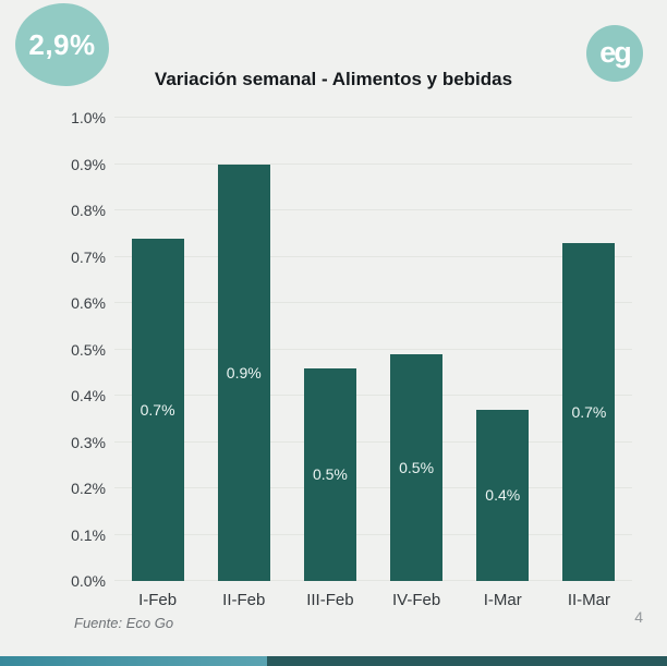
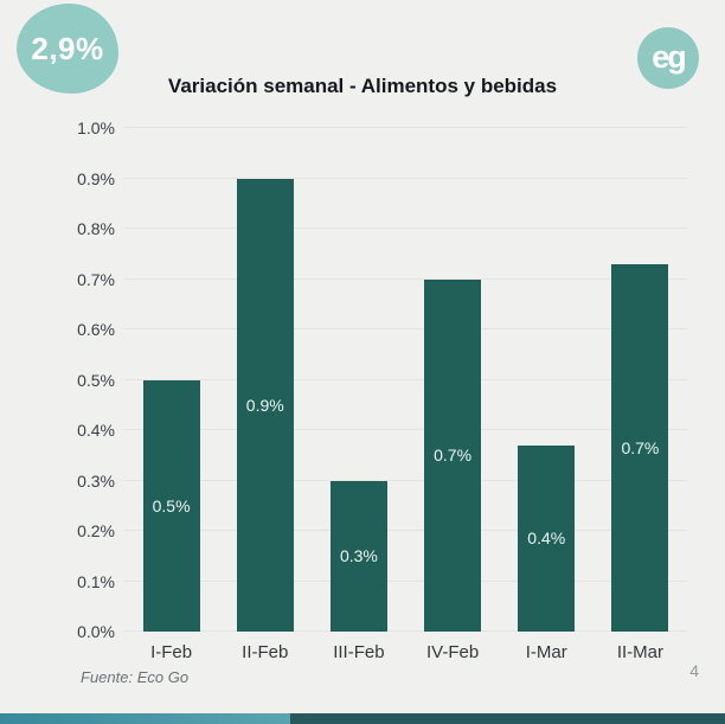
I-Feb: 0.7% -> 0.5%
III-Feb: 0.5% -> 0.3%
IV-Feb: 0.5% -> 0.7%
